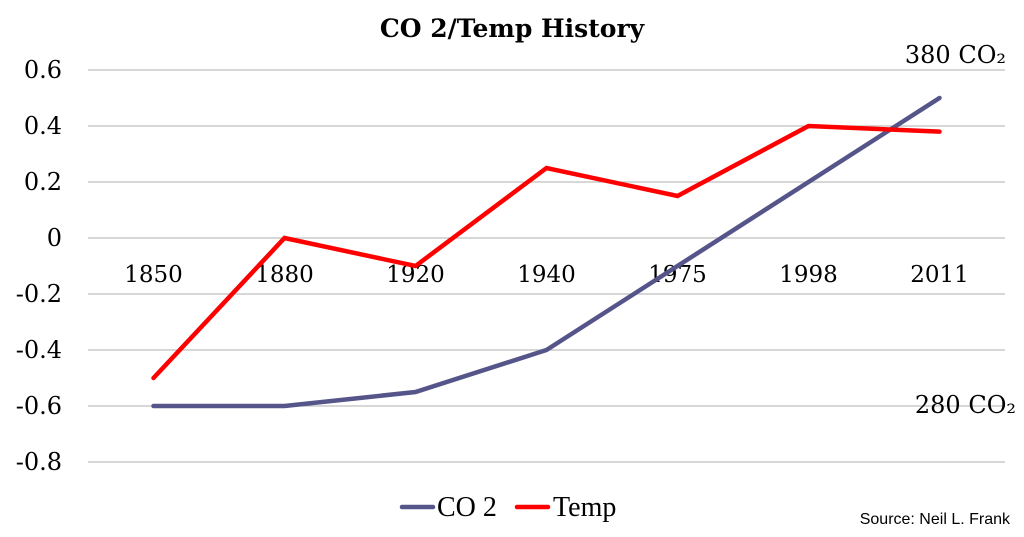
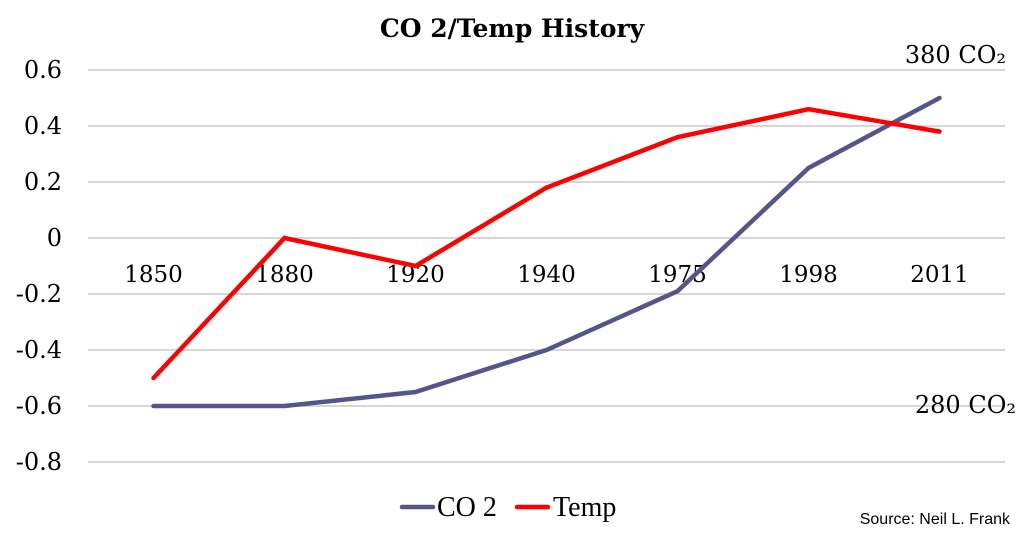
Temp/1940: 0.25 -> 0.18
CO 2/1975: -0.10 -> -0.19
Temp/1975: 0.15 -> 0.36
CO 2/1998: 0.20 -> 0.25
Temp/1998: 0.40 -> 0.46
